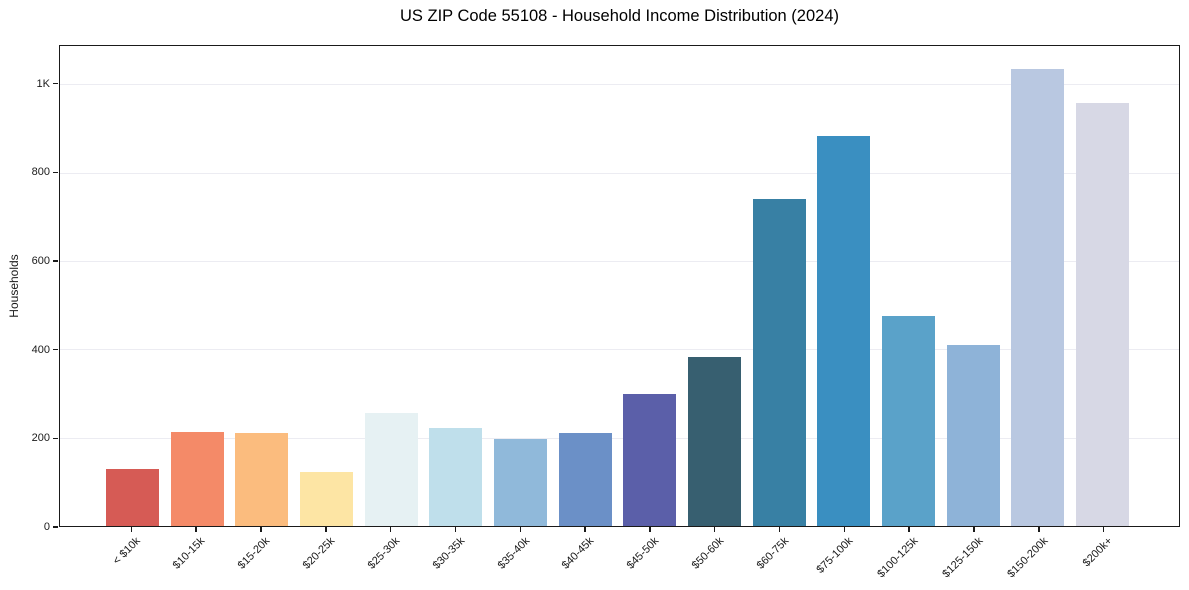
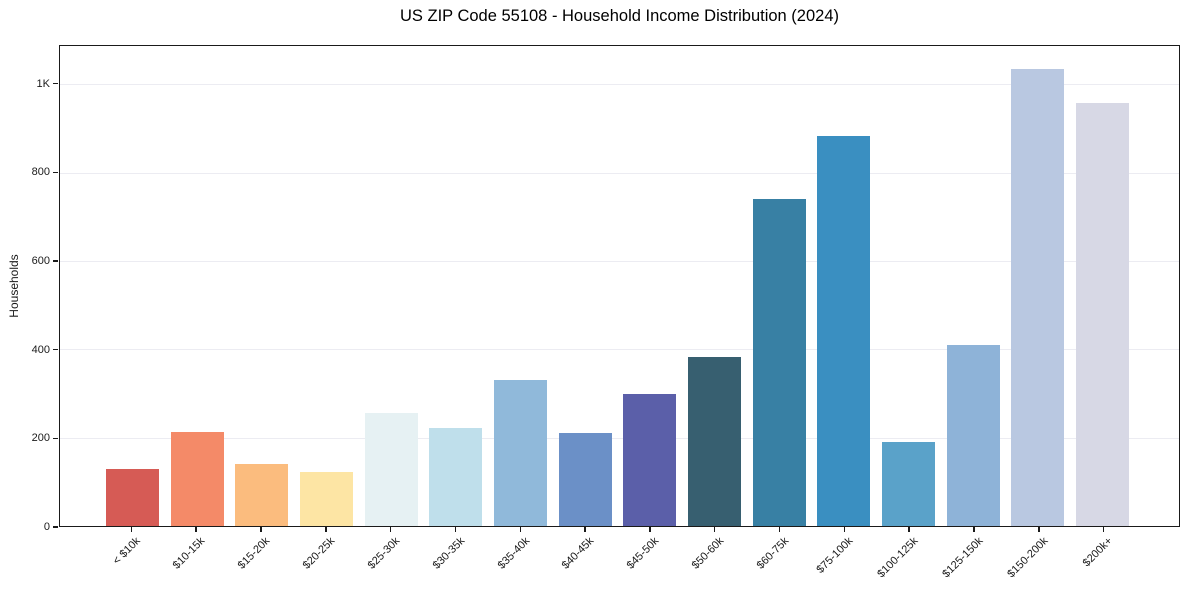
$15-20k: 210 -> 140
$35-40k: 200 -> 330
$100-125k: 480 -> 190
